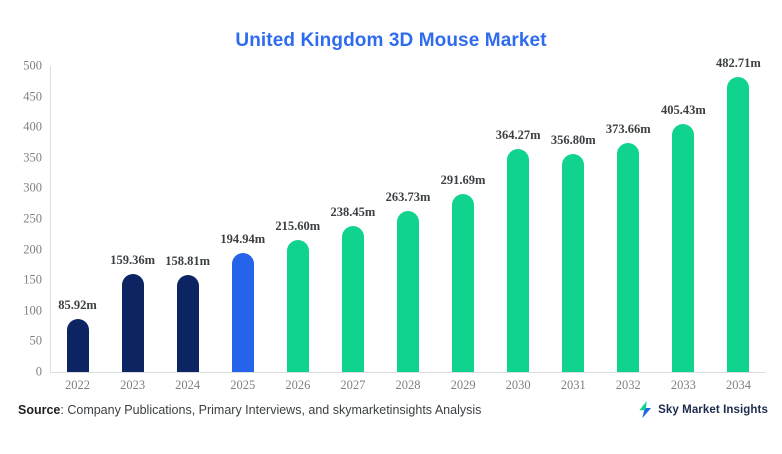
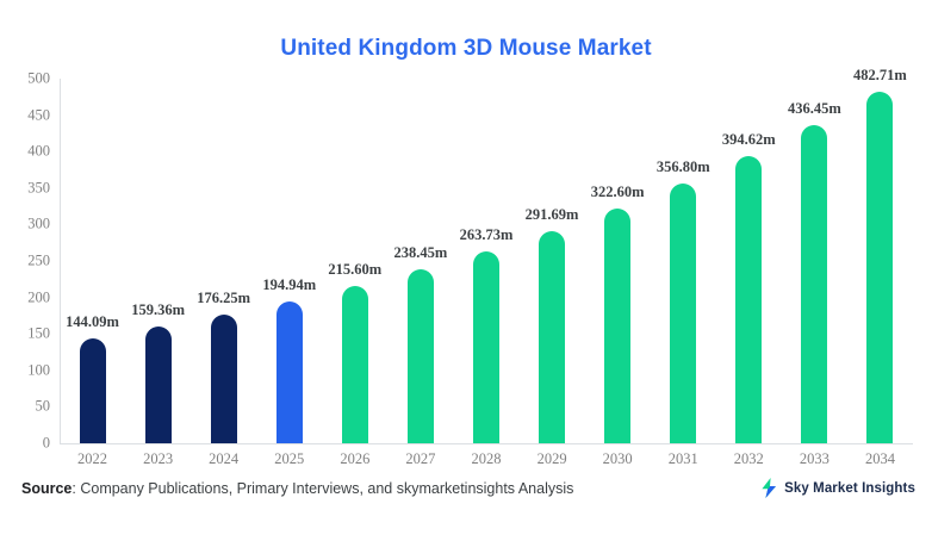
2022: 85.92m -> 144.09m
2024: 158.81m -> 176.25m
2030: 364.27m -> 322.60m
2032: 373.66m -> 394.62m
2033: 405.43m -> 436.45m
